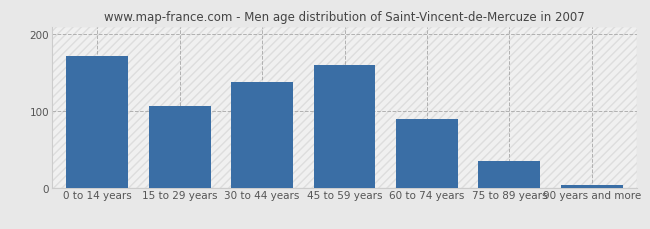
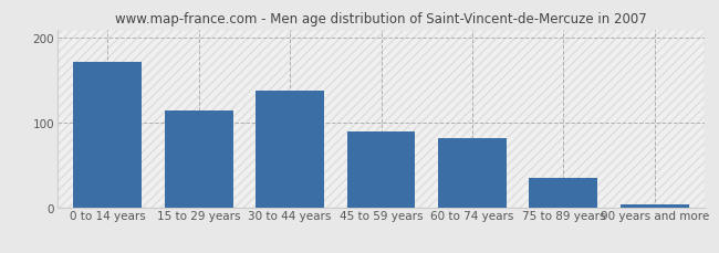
15 to 29 years: 106 -> 114
45 to 59 years: 160 -> 90
60 to 74 years: 90 -> 82
